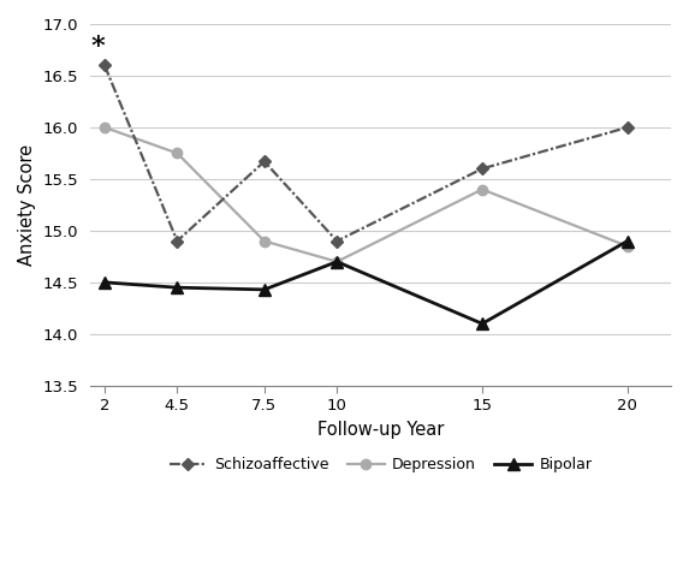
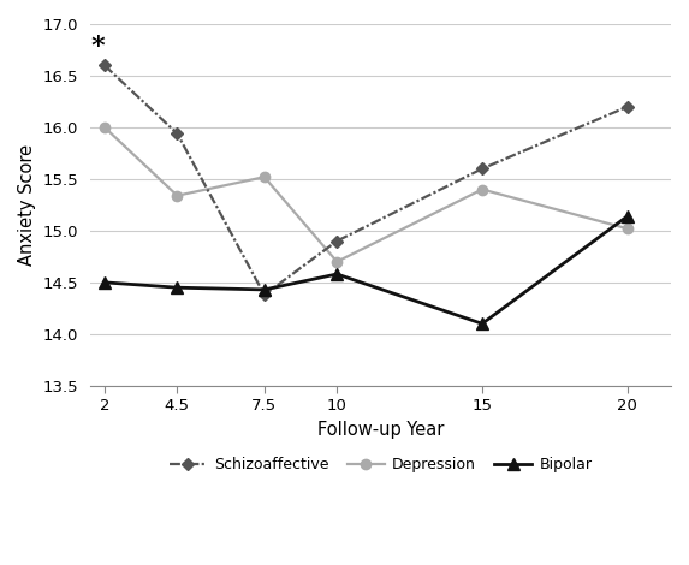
Schizoaffective/4.5: 14.90 -> 15.94
Depression/4.5: 15.75 -> 15.34
Schizoaffective/7.5: 15.67 -> 14.38
Depression/7.5: 14.90 -> 15.52
Bipolar/10: 14.70 -> 14.58
Schizoaffective/20: 16.00 -> 16.20
Depression/20: 14.85 -> 15.02
Bipolar/20: 14.90 -> 15.14
